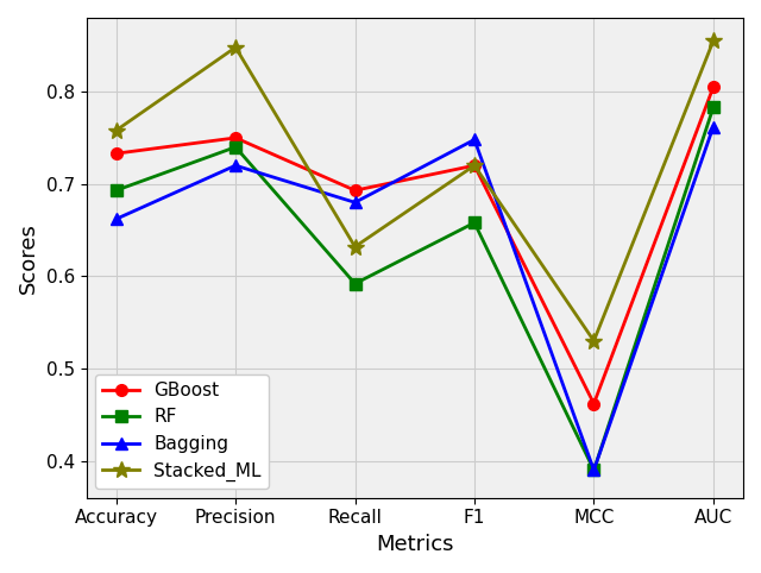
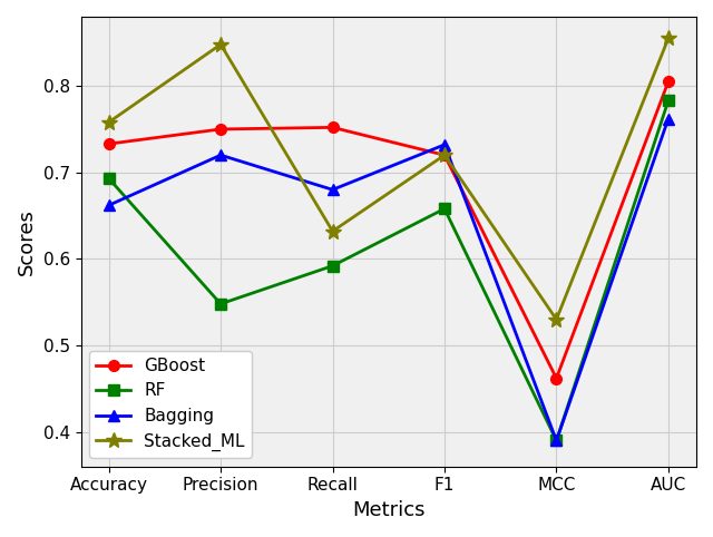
RF/Precision: 0.740 -> 0.548
GBoost/Recall: 0.693 -> 0.752
Bagging/F1: 0.748 -> 0.732
